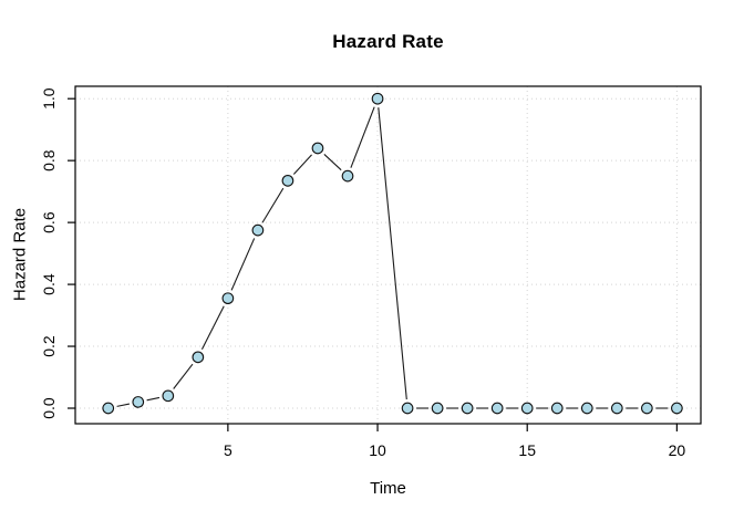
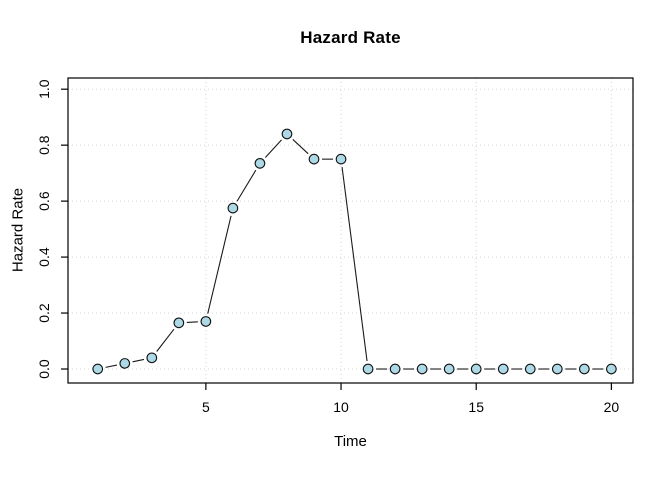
5: 0.35 -> 0.17
10: 1.00 -> 0.75
